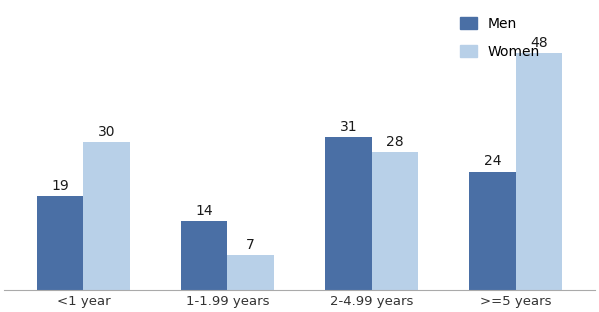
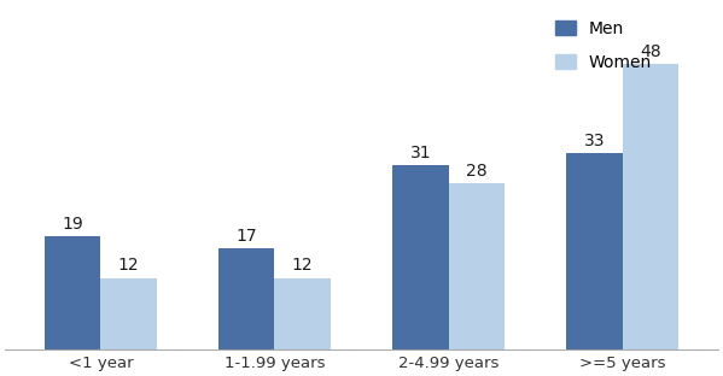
Women/<1 year: 30 -> 12
Men/1-1.99 years: 14 -> 17
Women/1-1.99 years: 7 -> 12
Men/>=5 years: 24 -> 33
